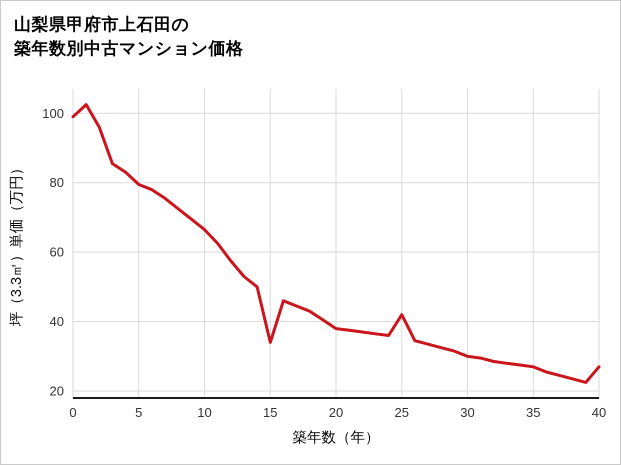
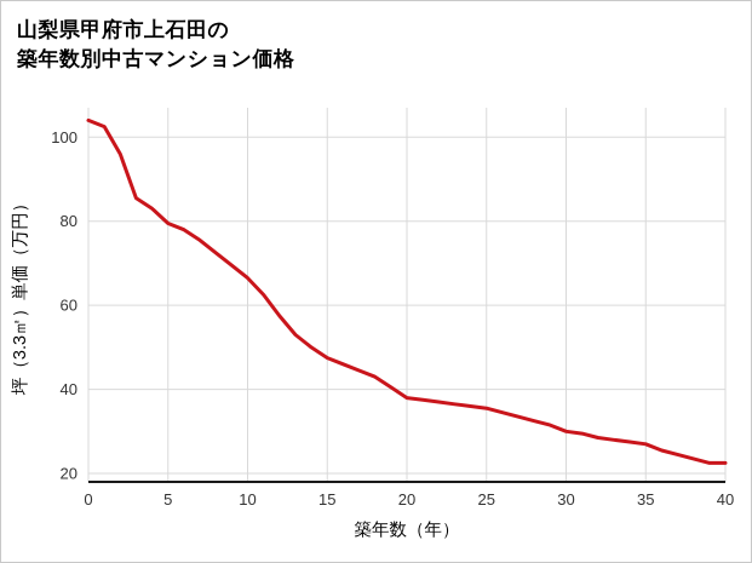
0: 99 -> 104
15: 34 -> 48
25: 42 -> 36
40: 27 -> 22
